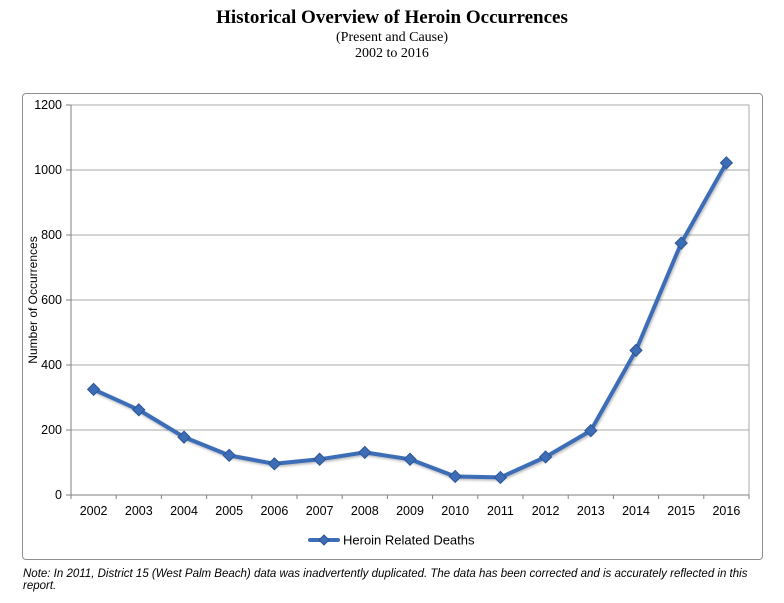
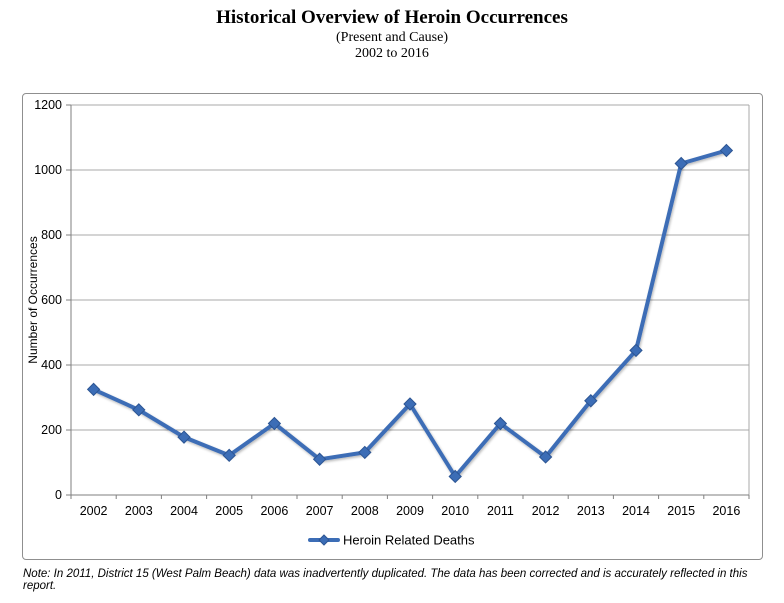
2006: 100 -> 220
2009: 110 -> 280
2011: 50 -> 220
2013: 200 -> 290
2015: 780 -> 1020
2016: 1020 -> 1060
